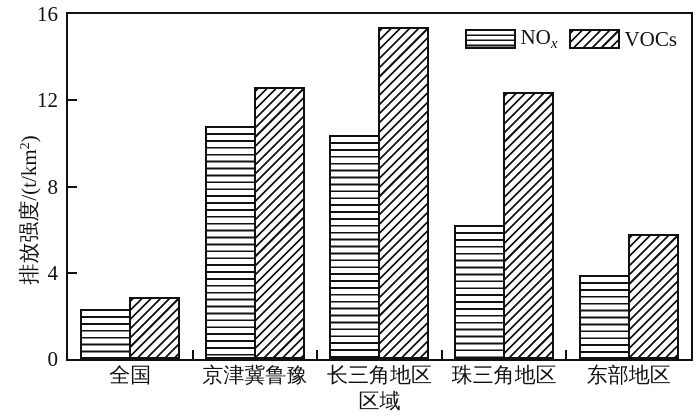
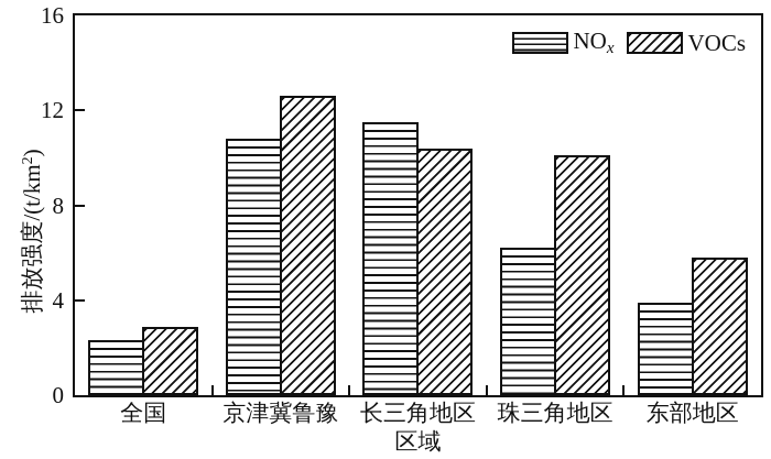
NOx/长三角地区: 10.4 -> 11.5
VOCs/长三角地区: 15.4 -> 10.4
VOCs/珠三角地区: 12.4 -> 10.1
